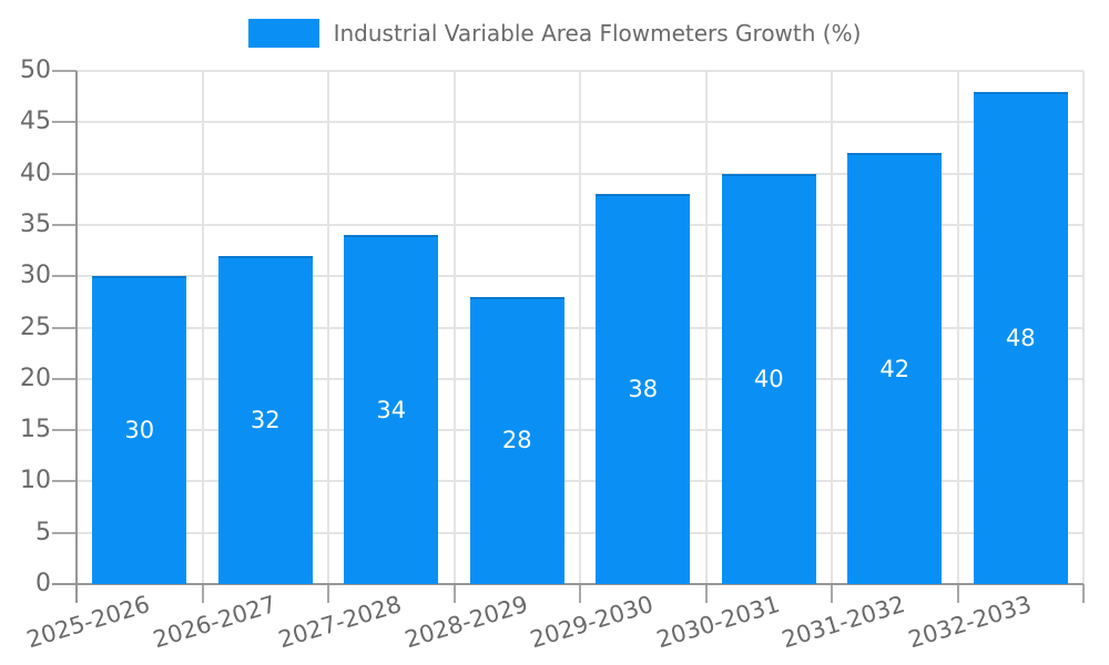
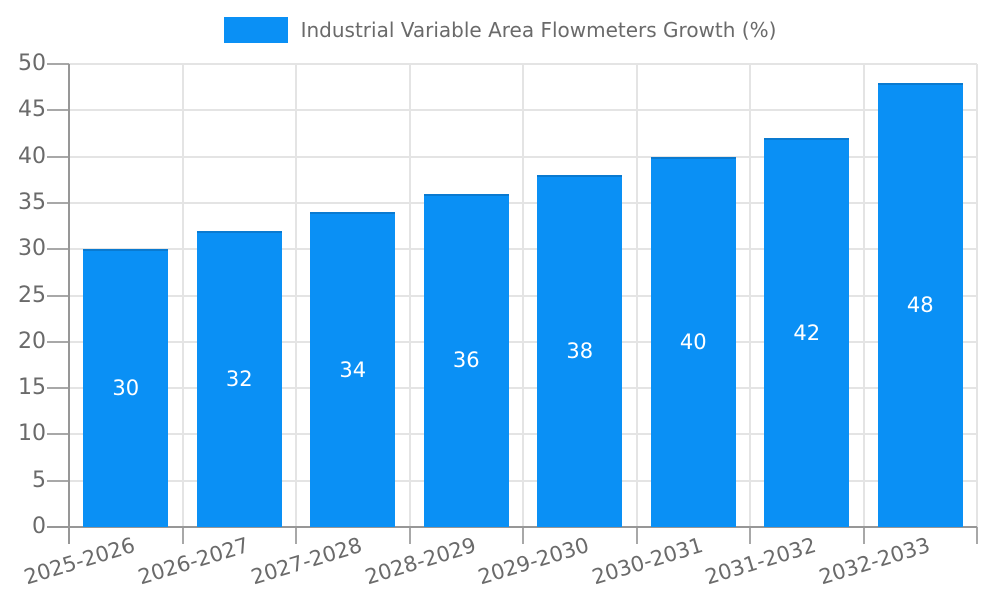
2028-2029: 28 -> 36
